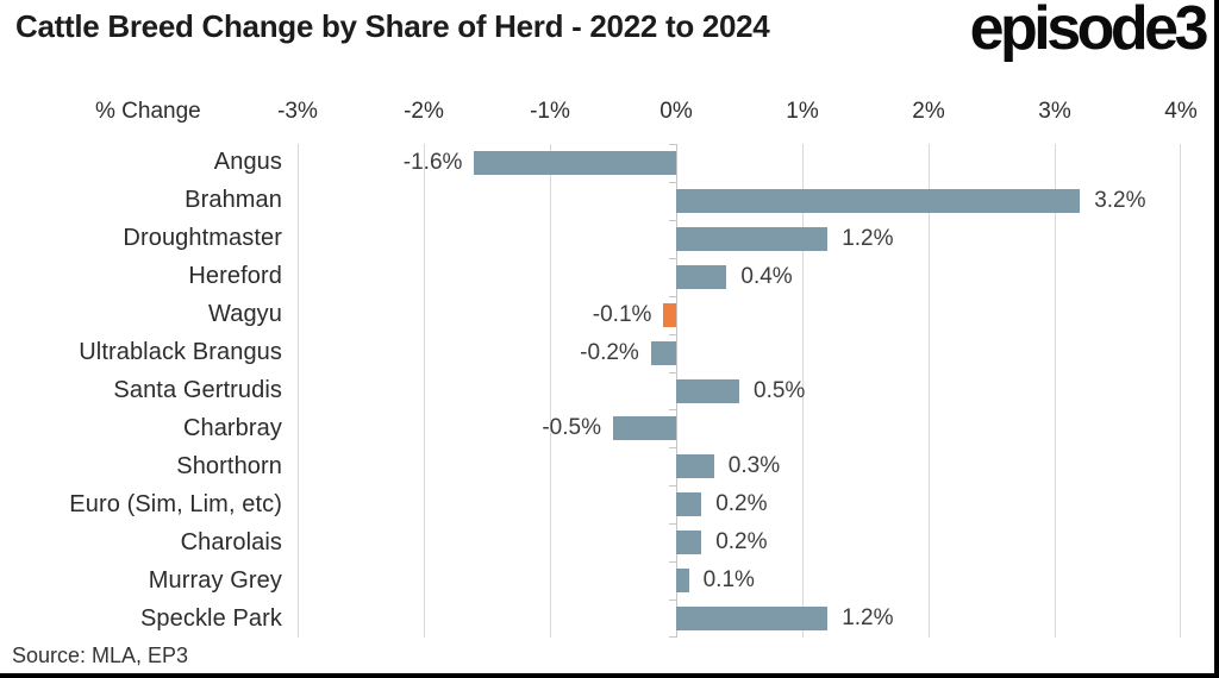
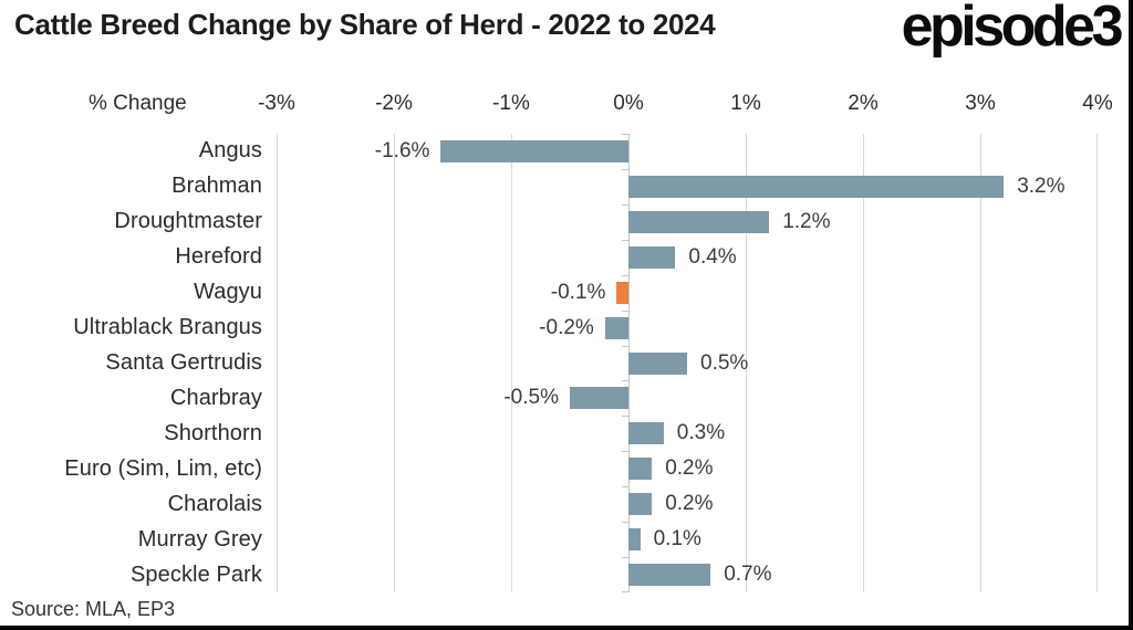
Speckle Park: 1.2% -> 0.7%
